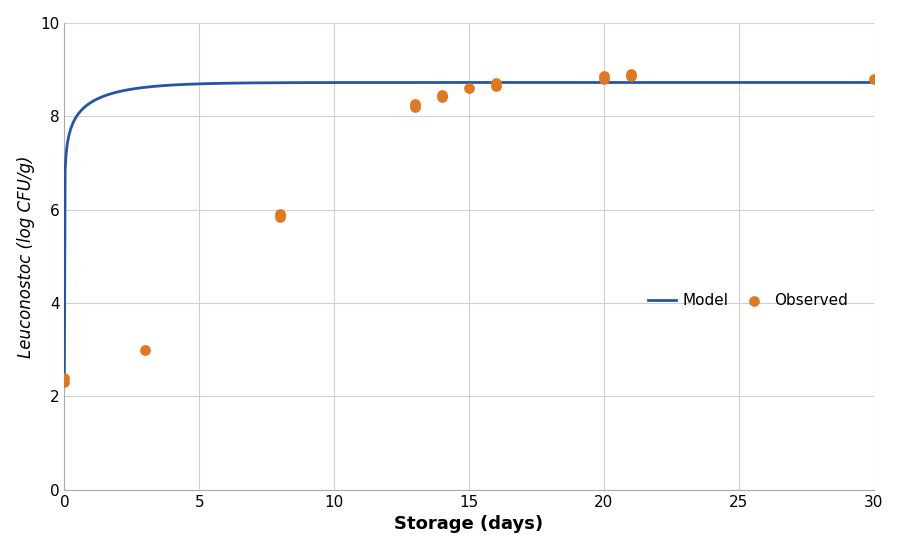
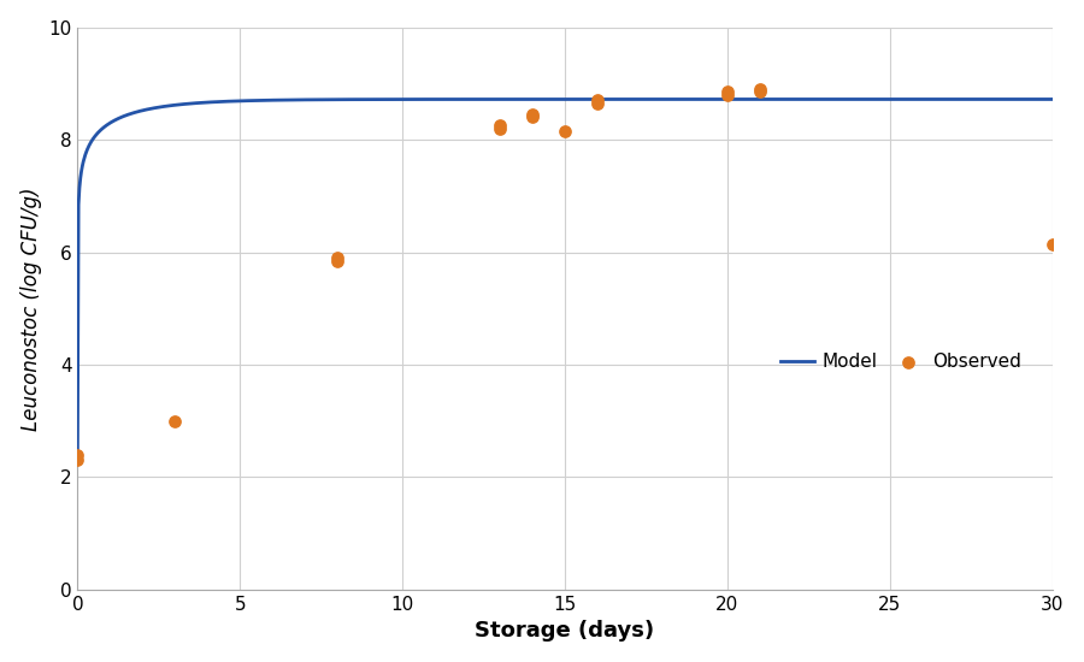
Observed/15: 8.60 -> 8.15
Observed/30: 8.80 -> 6.15
